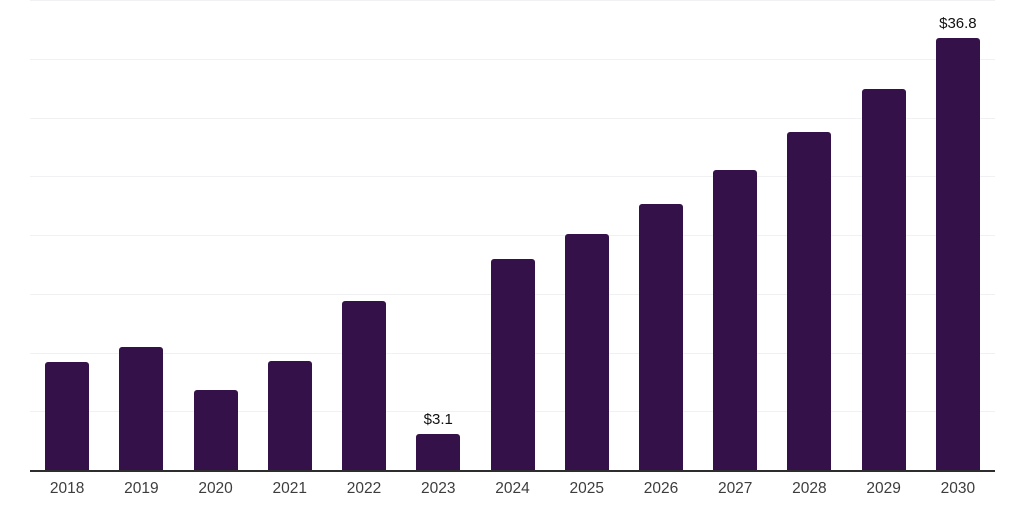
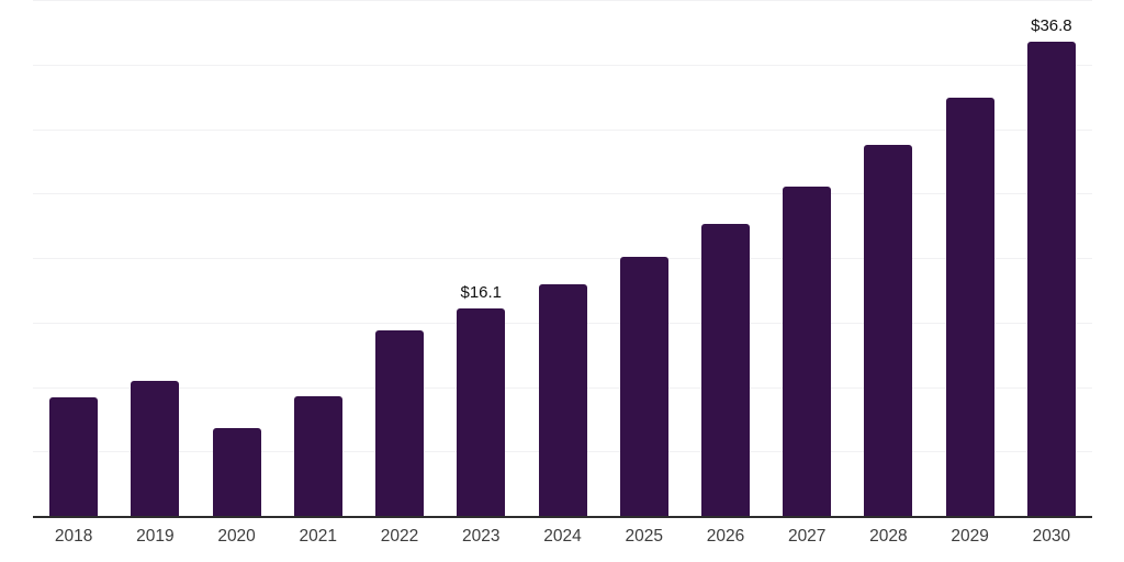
2023: $3.1 -> $16.1
